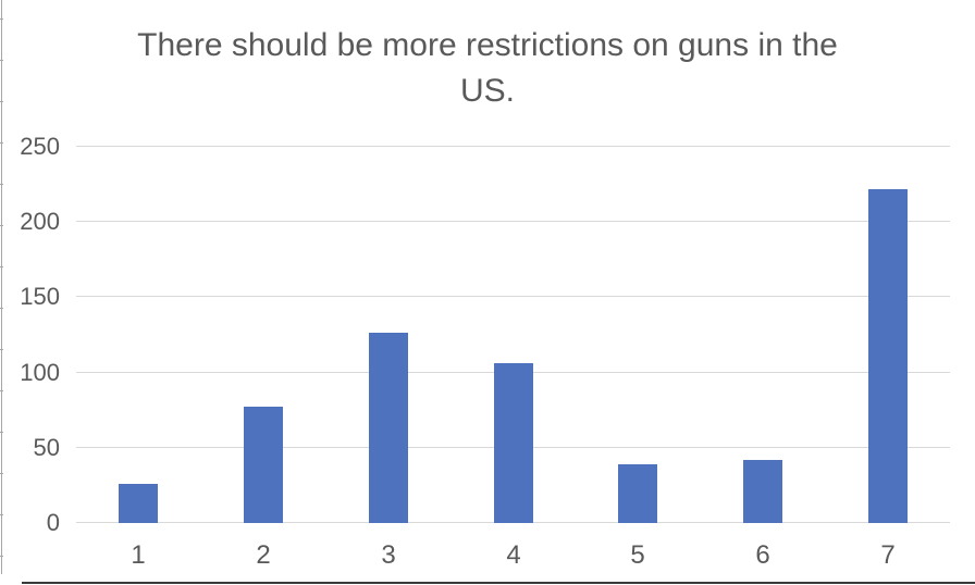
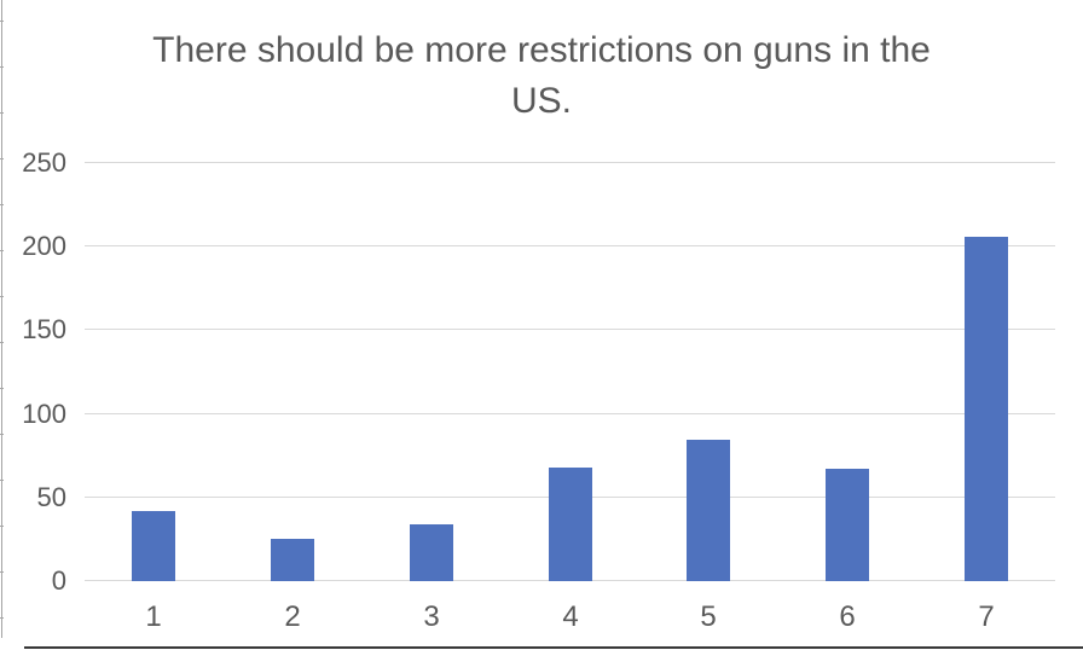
1: 26 -> 42
2: 77 -> 25
3: 126 -> 34
4: 106 -> 68
5: 39 -> 84
6: 42 -> 67
7: 221 -> 205
